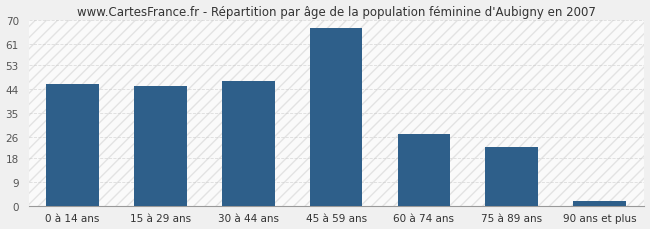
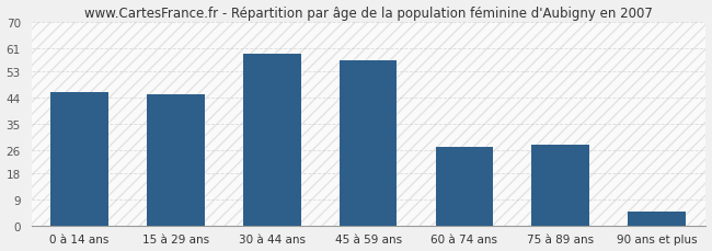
30 à 44 ans: 47 -> 59
45 à 59 ans: 67 -> 57
75 à 89 ans: 22 -> 28
90 ans et plus: 2 -> 5
